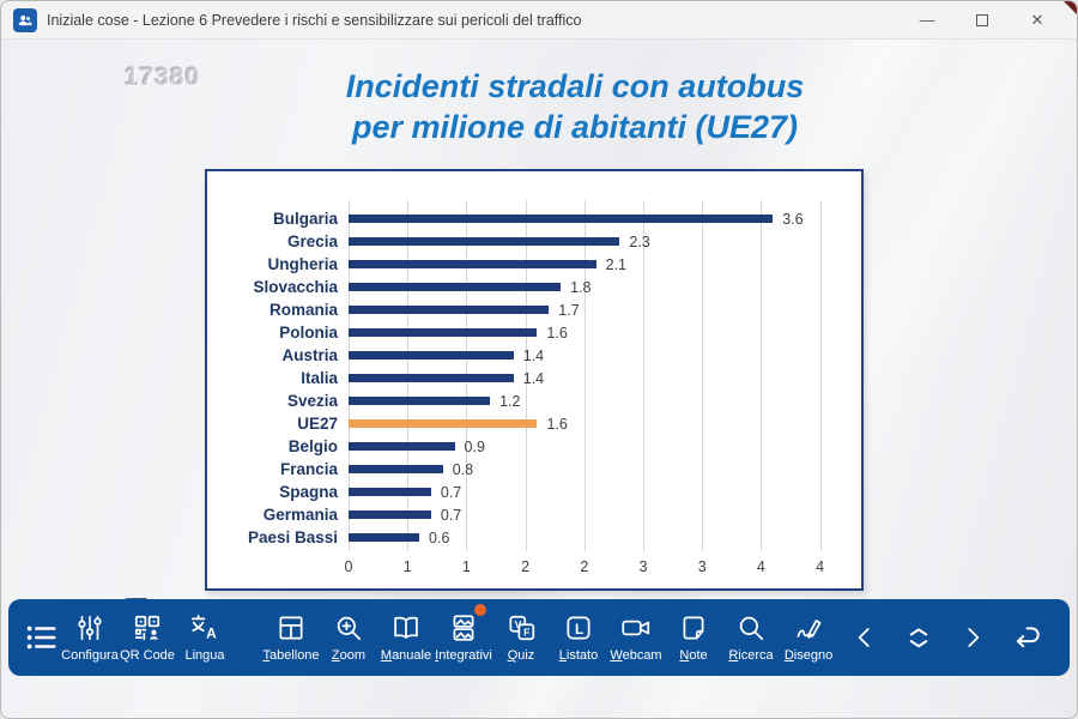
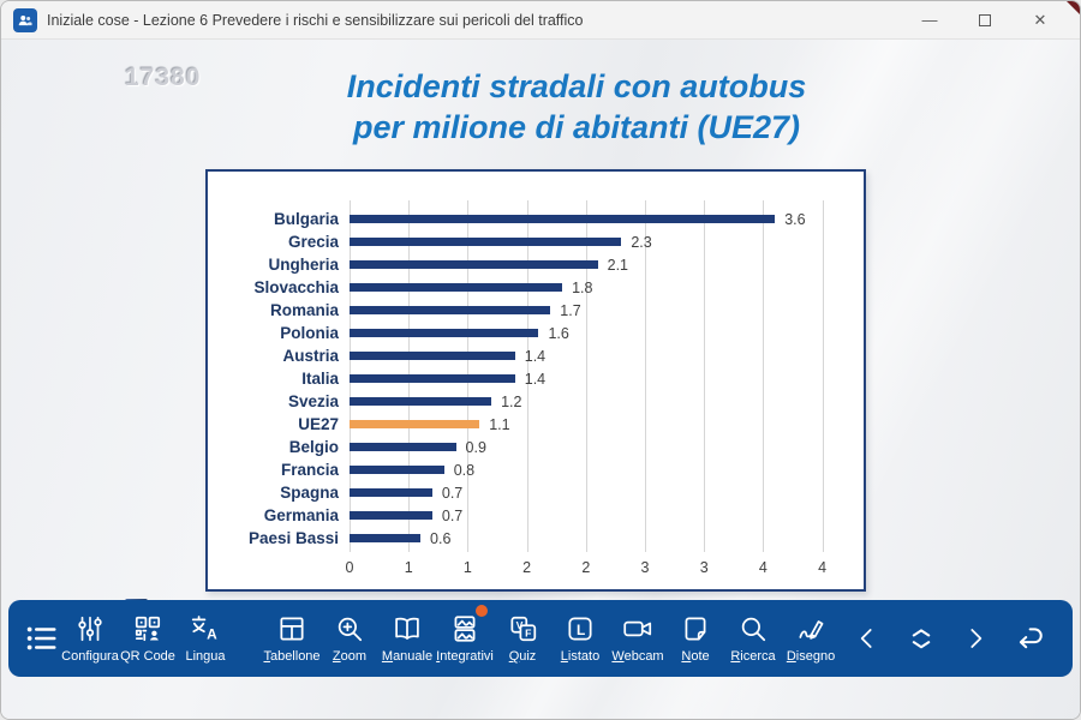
UE27: 1.6 -> 1.1
